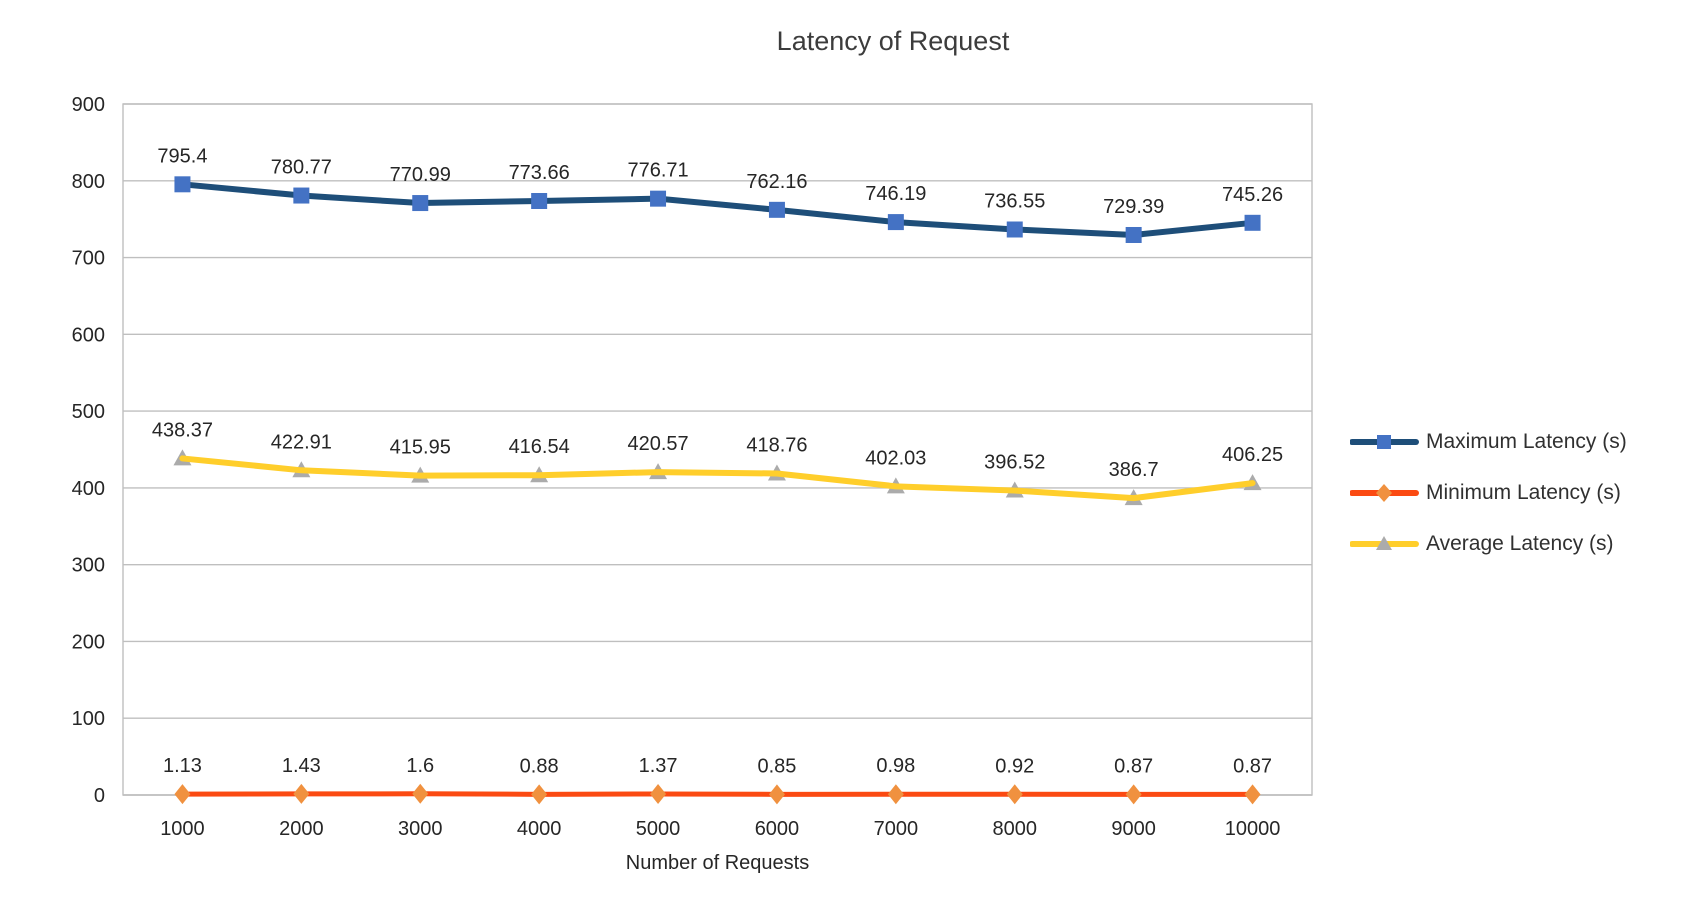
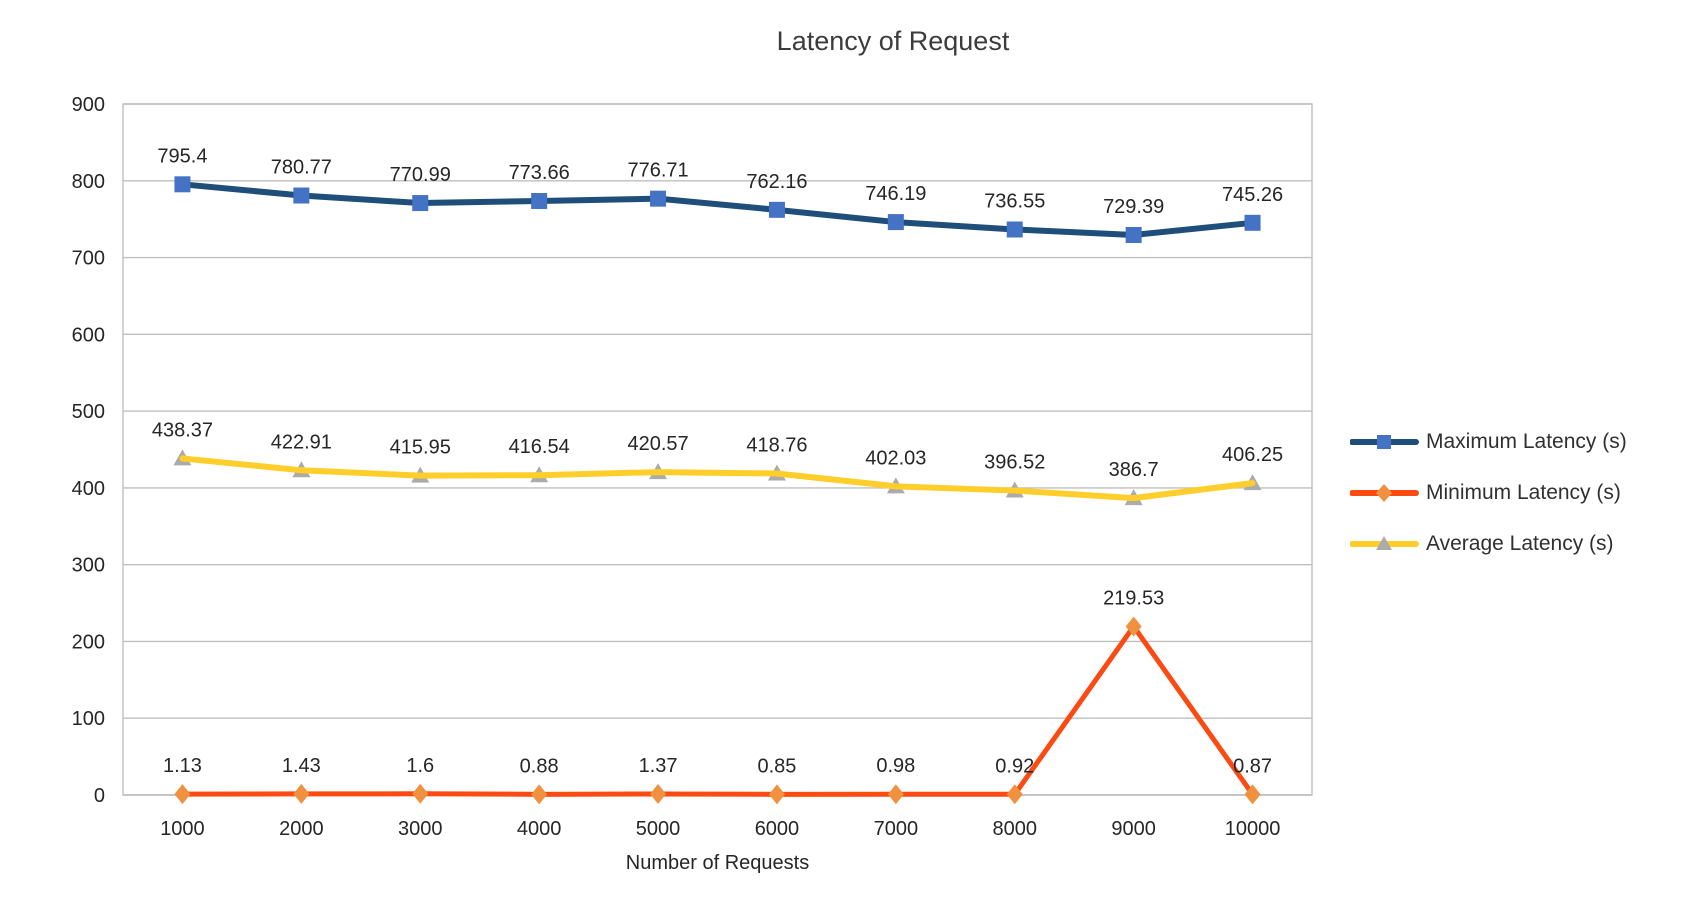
Minimum Latency (s)/9000: 0.87 -> 219.53
